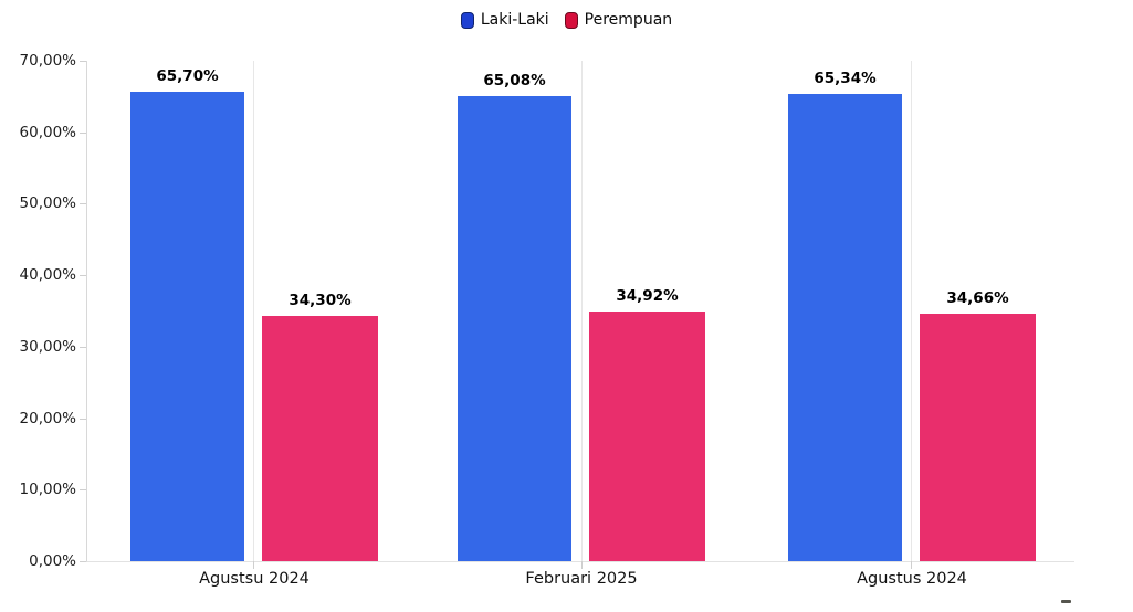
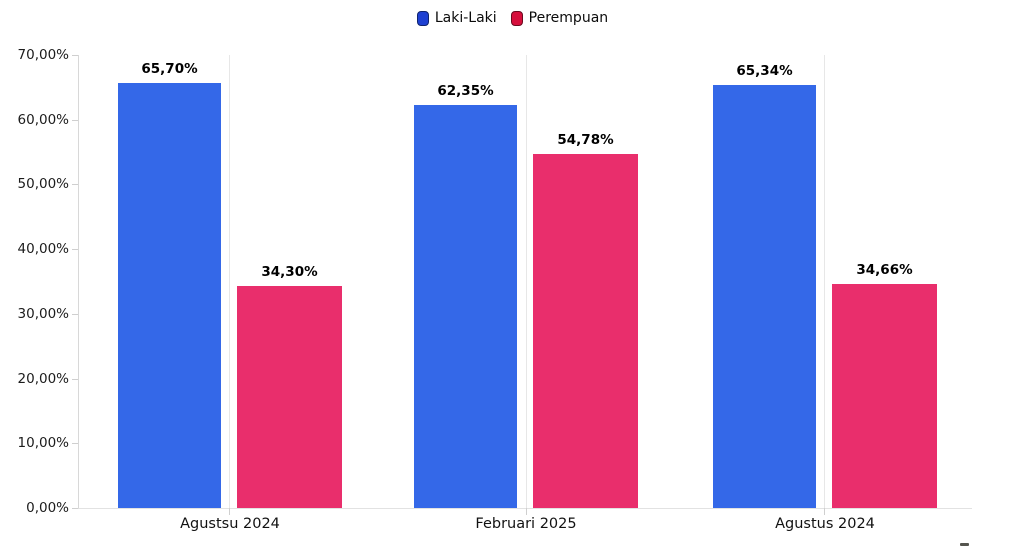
Laki-Laki/Februari 2025: 65,08% -> 62,35%
Perempuan/Februari 2025: 34,92% -> 54,78%
